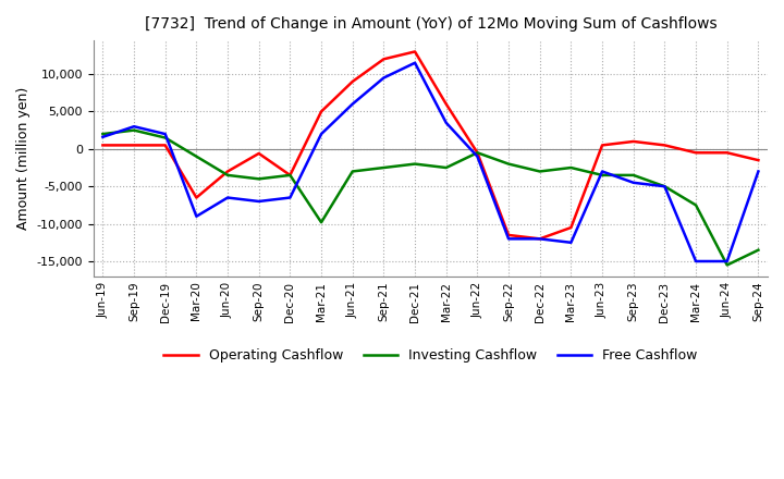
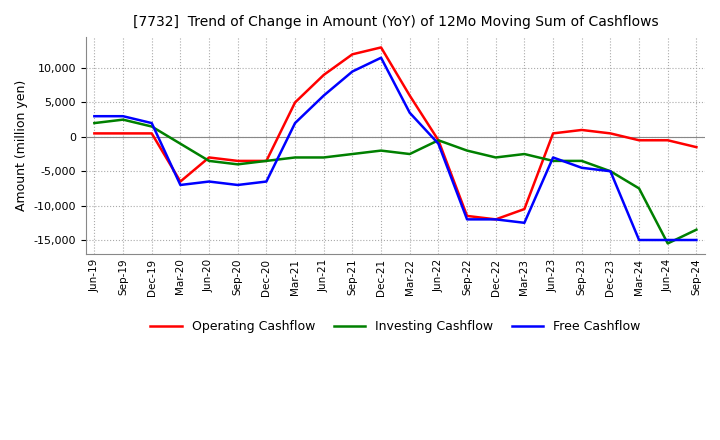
Free Cashflow/Jun-19: 1,600 -> 3,000
Free Cashflow/Mar-20: -9,000 -> -7,000
Operating Cashflow/Sep-20: -600 -> -3,500
Investing Cashflow/Mar-21: -9,800 -> -3,000
Free Cashflow/Sep-24: -3,000 -> -15,000
